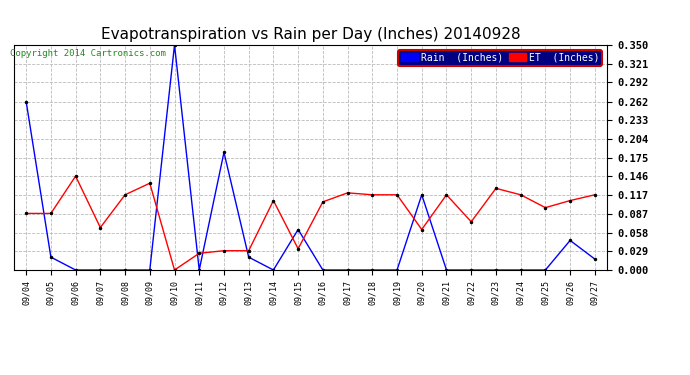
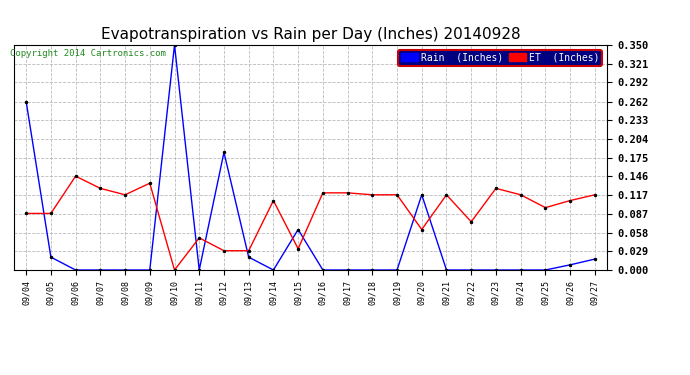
ET (Inches)/09/07: 0.066 -> 0.127
ET (Inches)/09/11: 0.026 -> 0.050
ET (Inches)/09/16: 0.106 -> 0.120
Rain (Inches)/09/26: 0.046 -> 0.008
